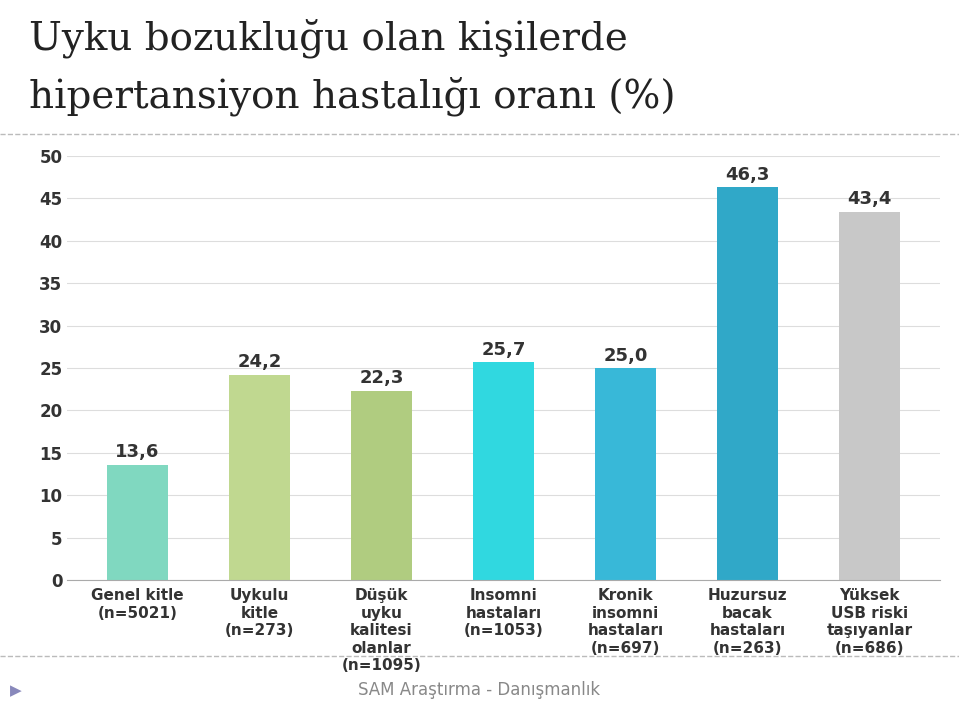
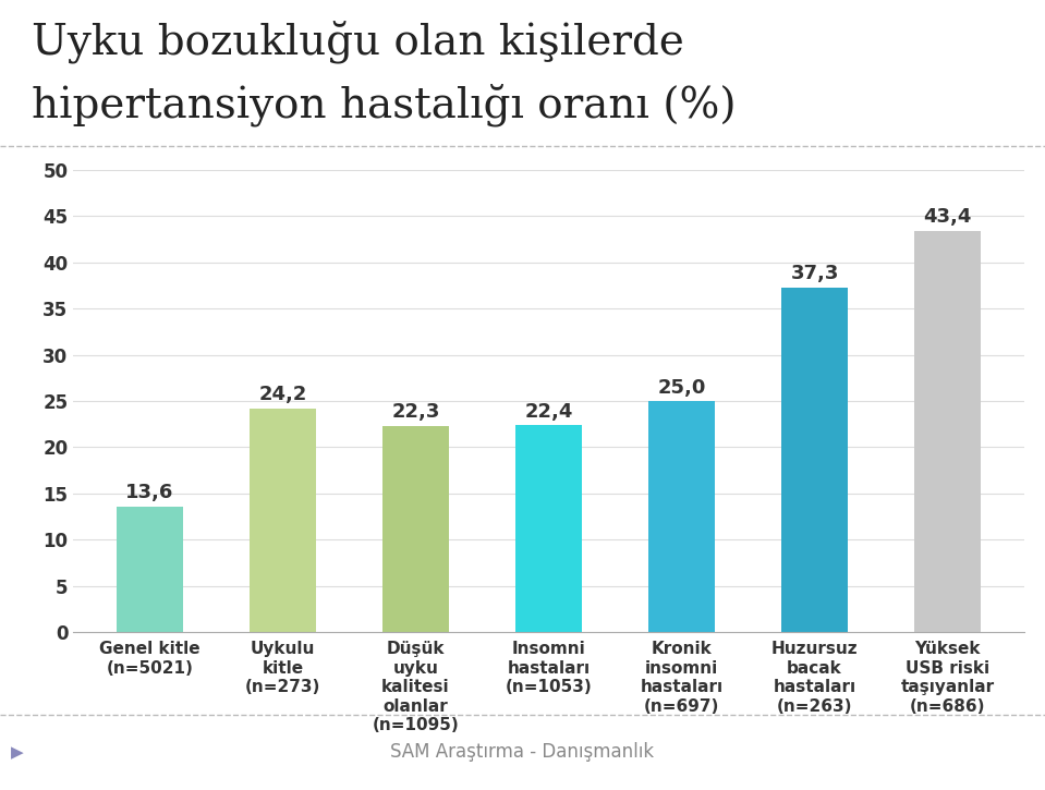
Insomni hastaları (n=1053): 25,7 -> 22,4
Huzursuz bacak hastaları (n=263): 46,3 -> 37,3
